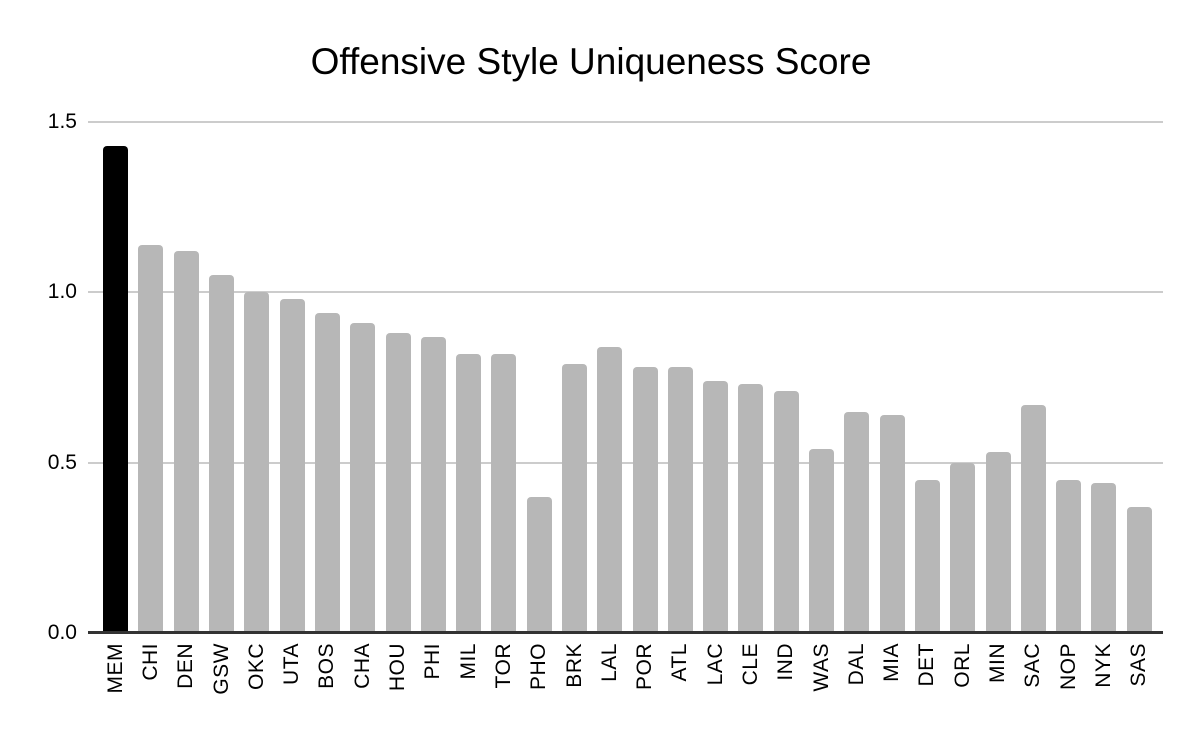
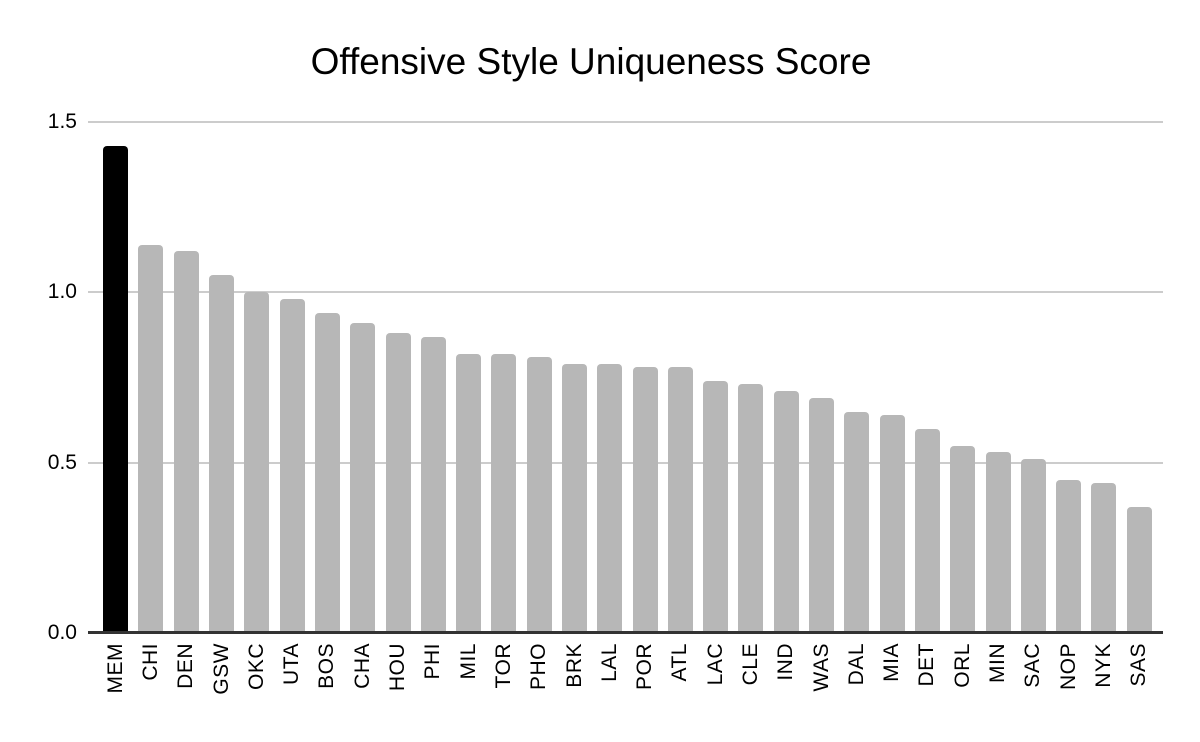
PHO: 0.40 -> 0.81
LAL: 0.84 -> 0.79
WAS: 0.54 -> 0.69
DET: 0.45 -> 0.60
ORL: 0.50 -> 0.55
SAC: 0.67 -> 0.51
